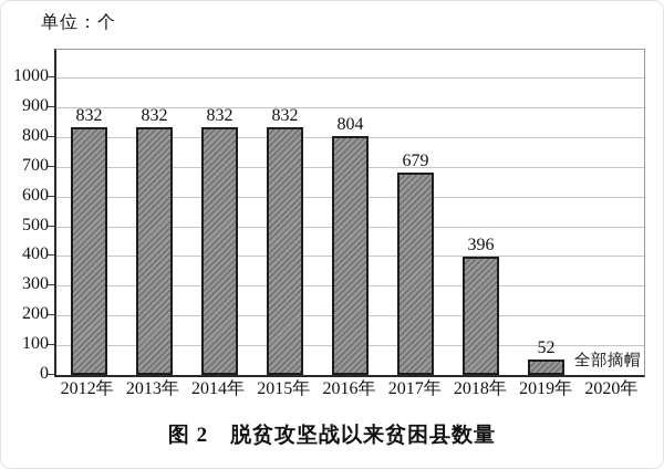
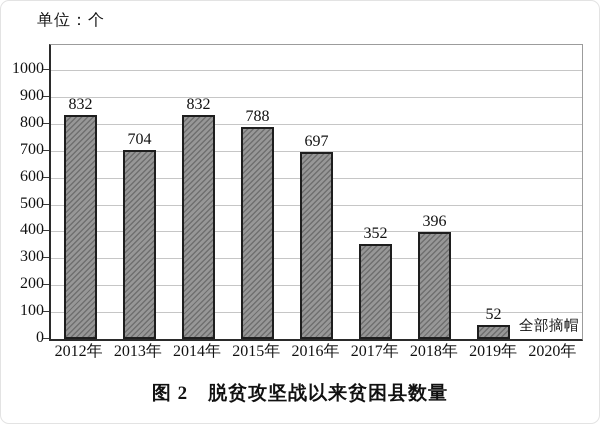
2013年: 832 -> 704
2015年: 832 -> 788
2016年: 804 -> 697
2017年: 679 -> 352
